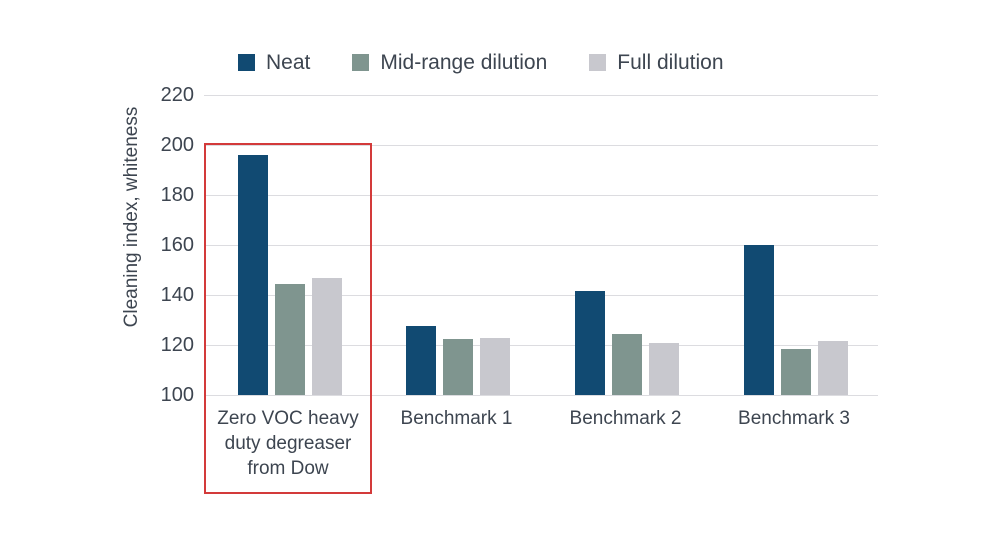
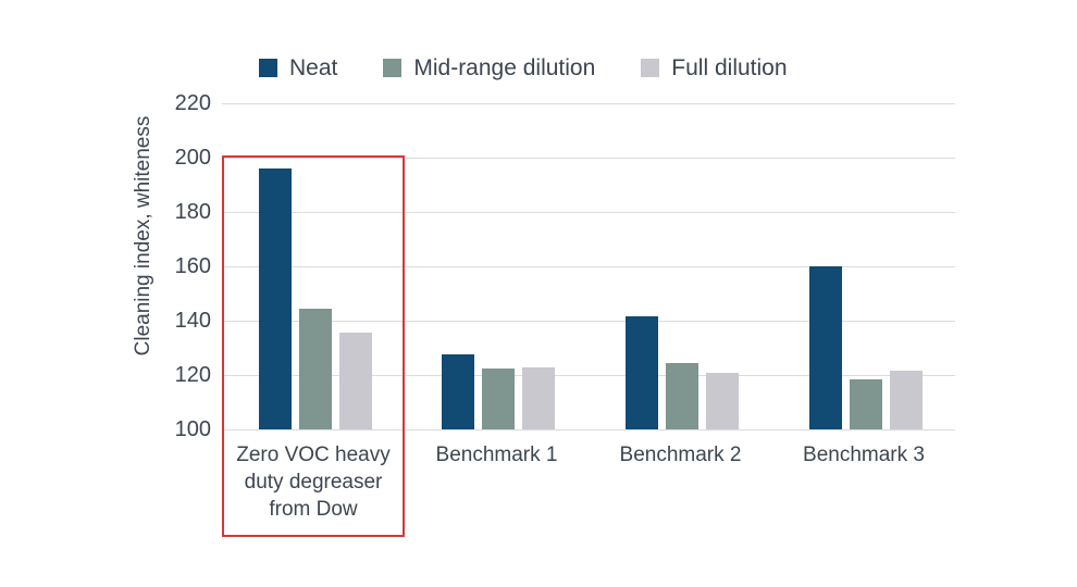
Full dilution/Zero VOC heavy duty degreaser from Dow: 147 -> 136
